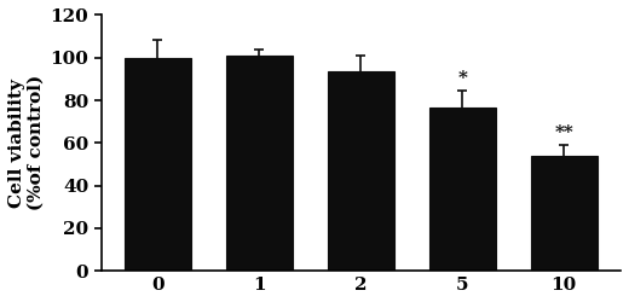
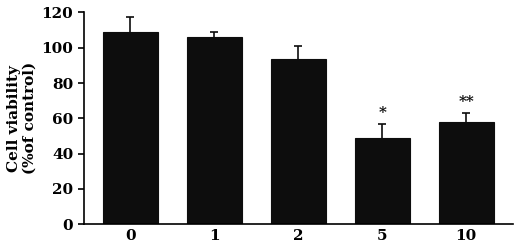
0: 100 -> 109
1: 101 -> 106
5: 76 -> 49
10: 54 -> 58
